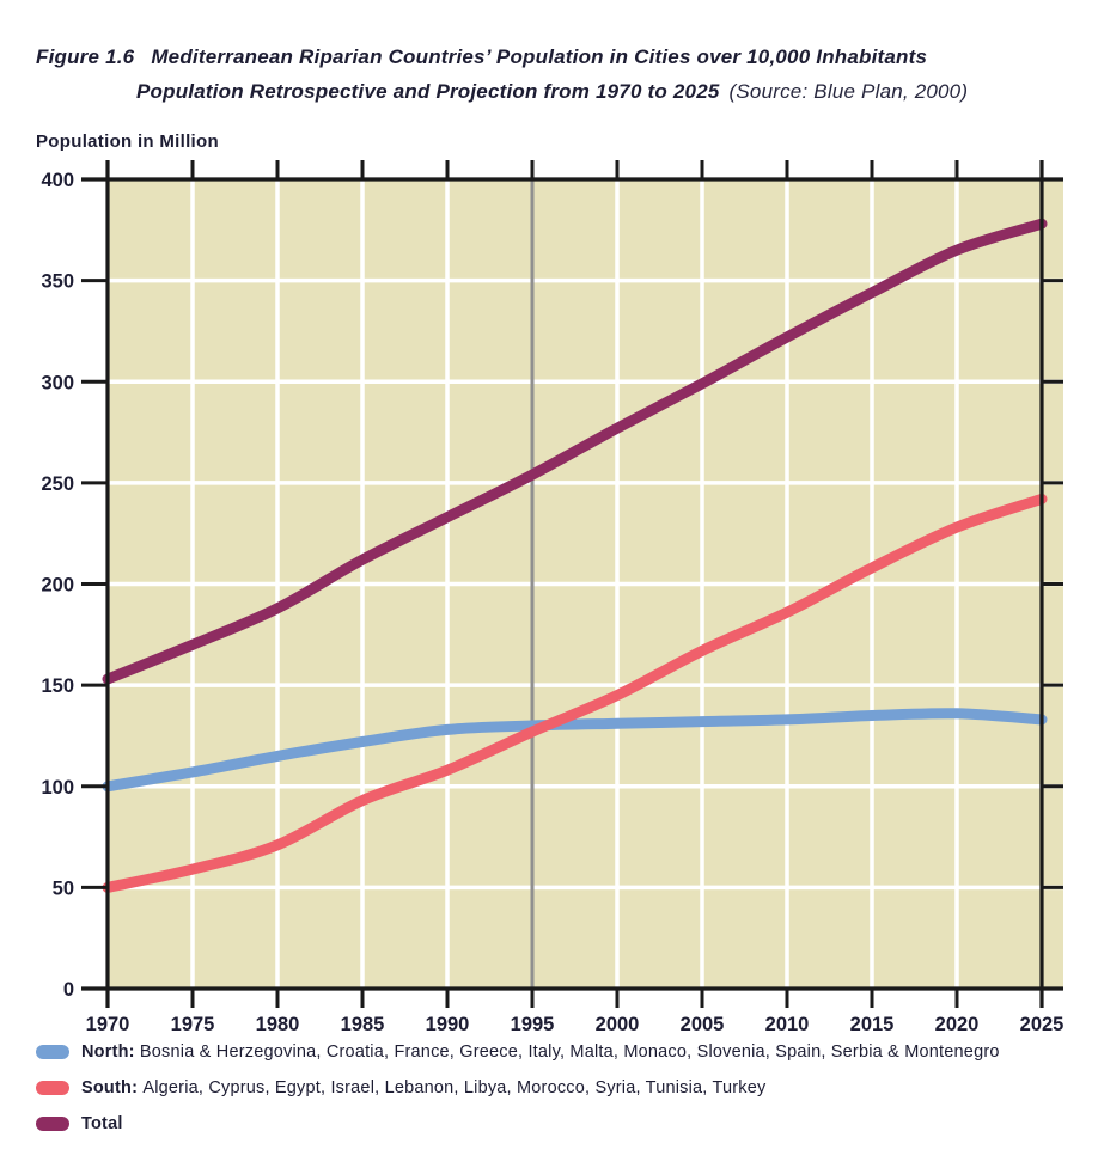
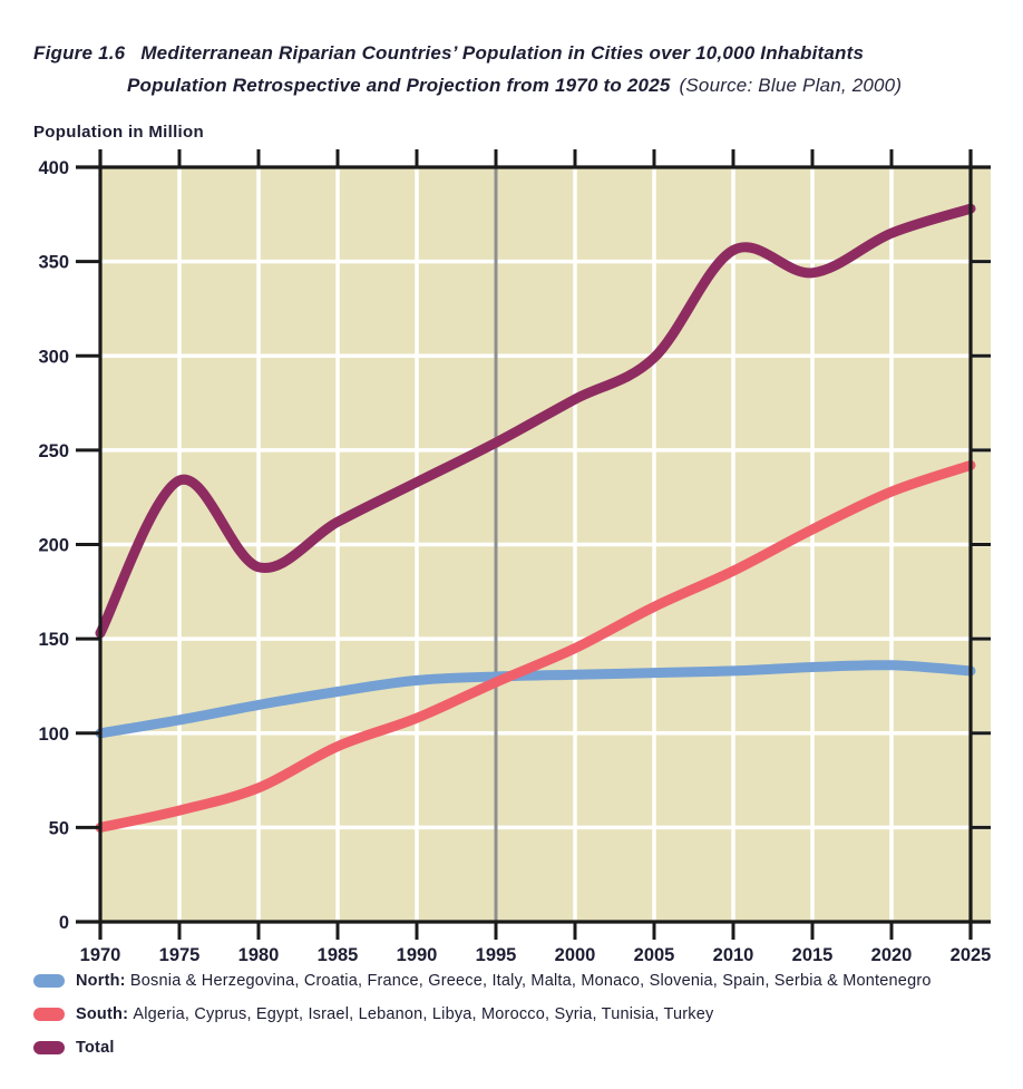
Total/1975: 170 -> 234
Total/2010: 322 -> 356
